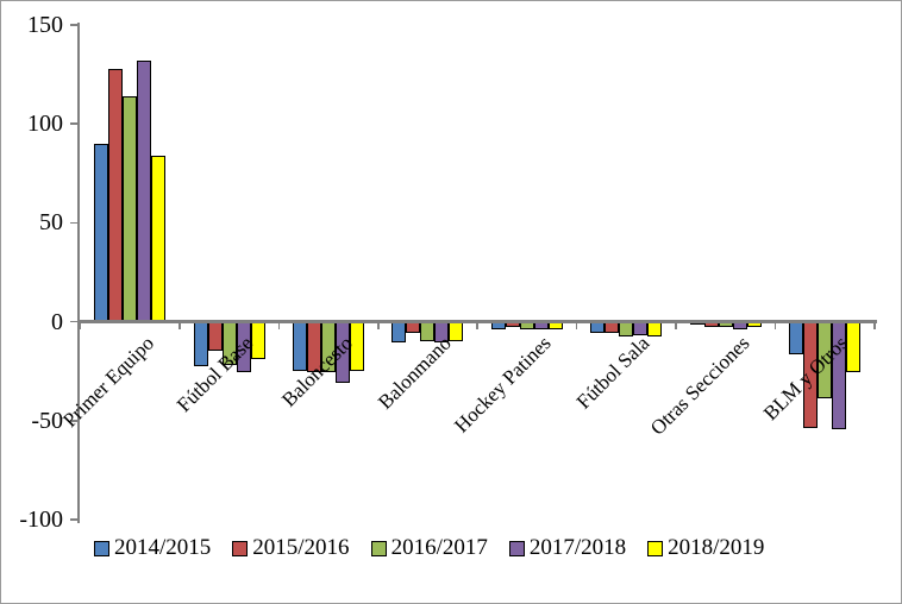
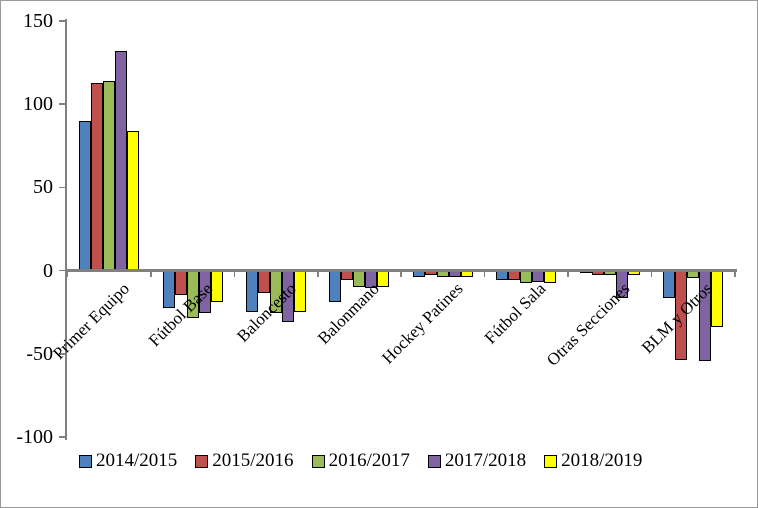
2015/2016/Primer Equipo: 128 -> 113
2016/2017/Fútbol Base: -21 -> -28
2015/2016/Baloncesto: -25 -> -13
2014/2015/Balonmano: -10 -> -18
2017/2018/Otras Secciones: -3 -> -16
2016/2017/BLM y Otros: -38 -> -4
2018/2019/BLM y Otros: -25 -> -33
